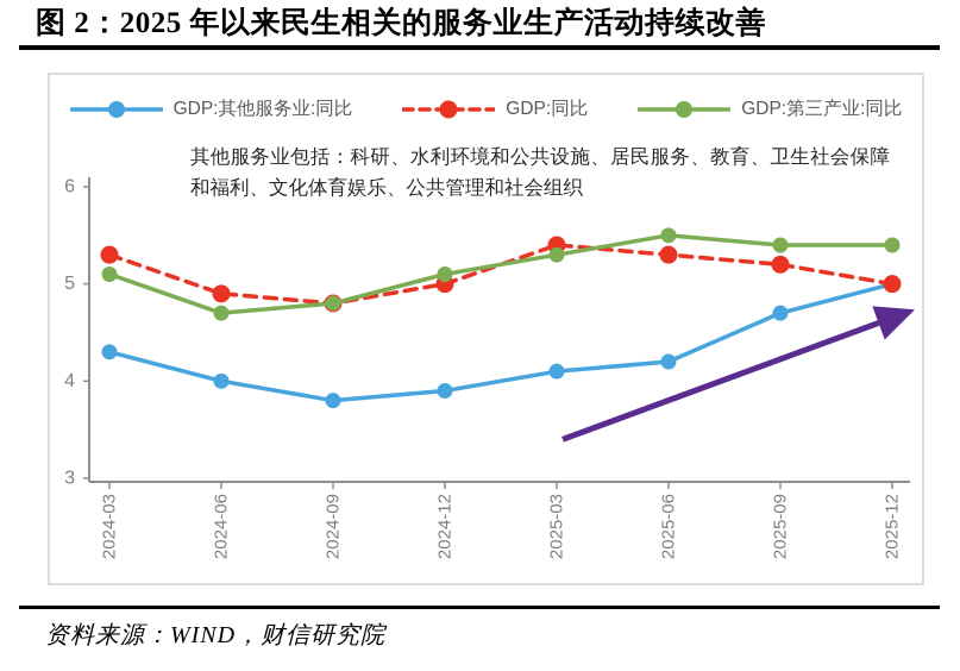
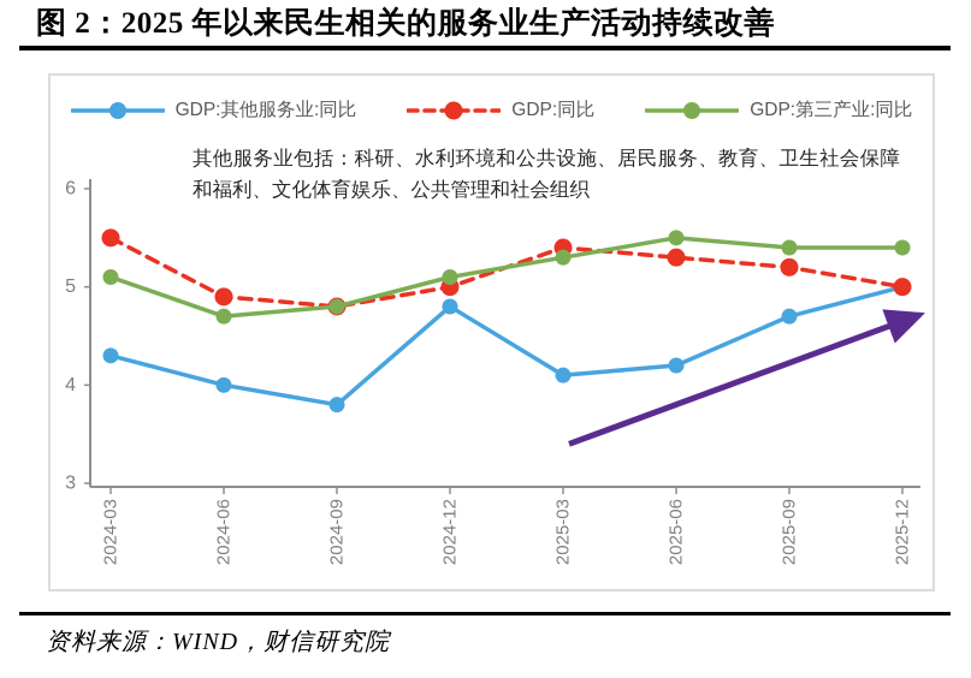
GDP:同比/2024-03: 5.3 -> 5.5
GDP:其他服务业:同比/2024-12: 3.9 -> 4.8
